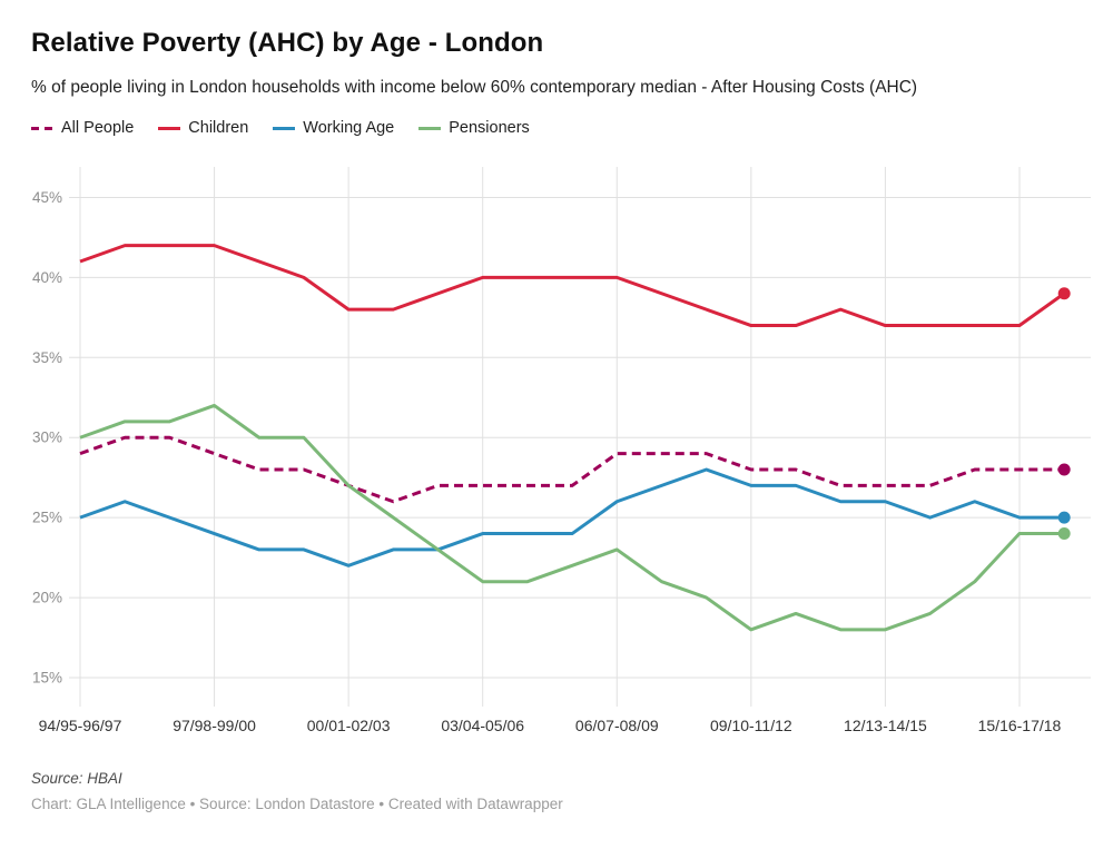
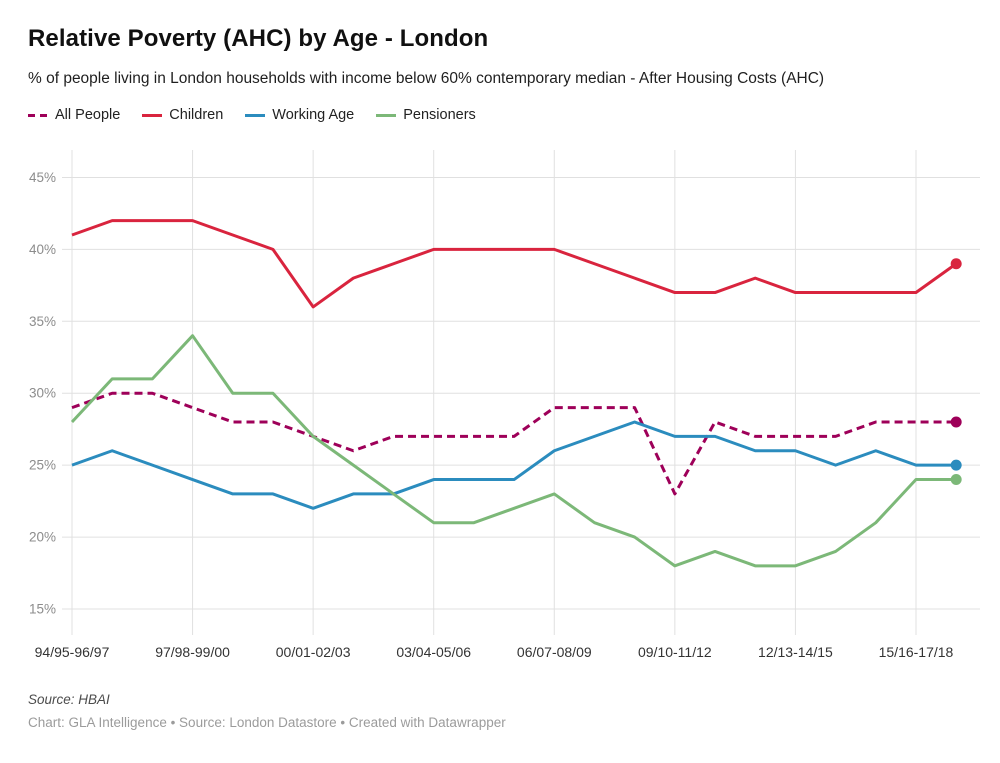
Pensioners/94/95-96/97: 30% -> 28%
Pensioners/97/98-99/00: 32% -> 34%
Children/00/01-02/03: 38% -> 36%
All People/09/10-11/12: 28% -> 23%
